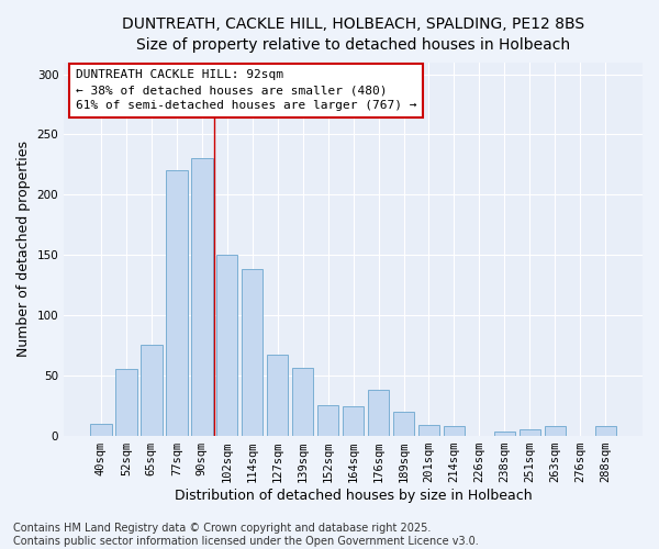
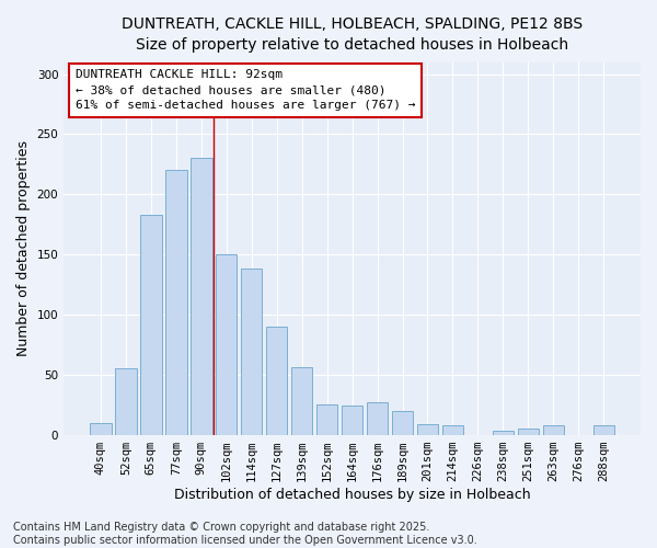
65sqm: 75 -> 183
127sqm: 67 -> 90
176sqm: 38 -> 27
